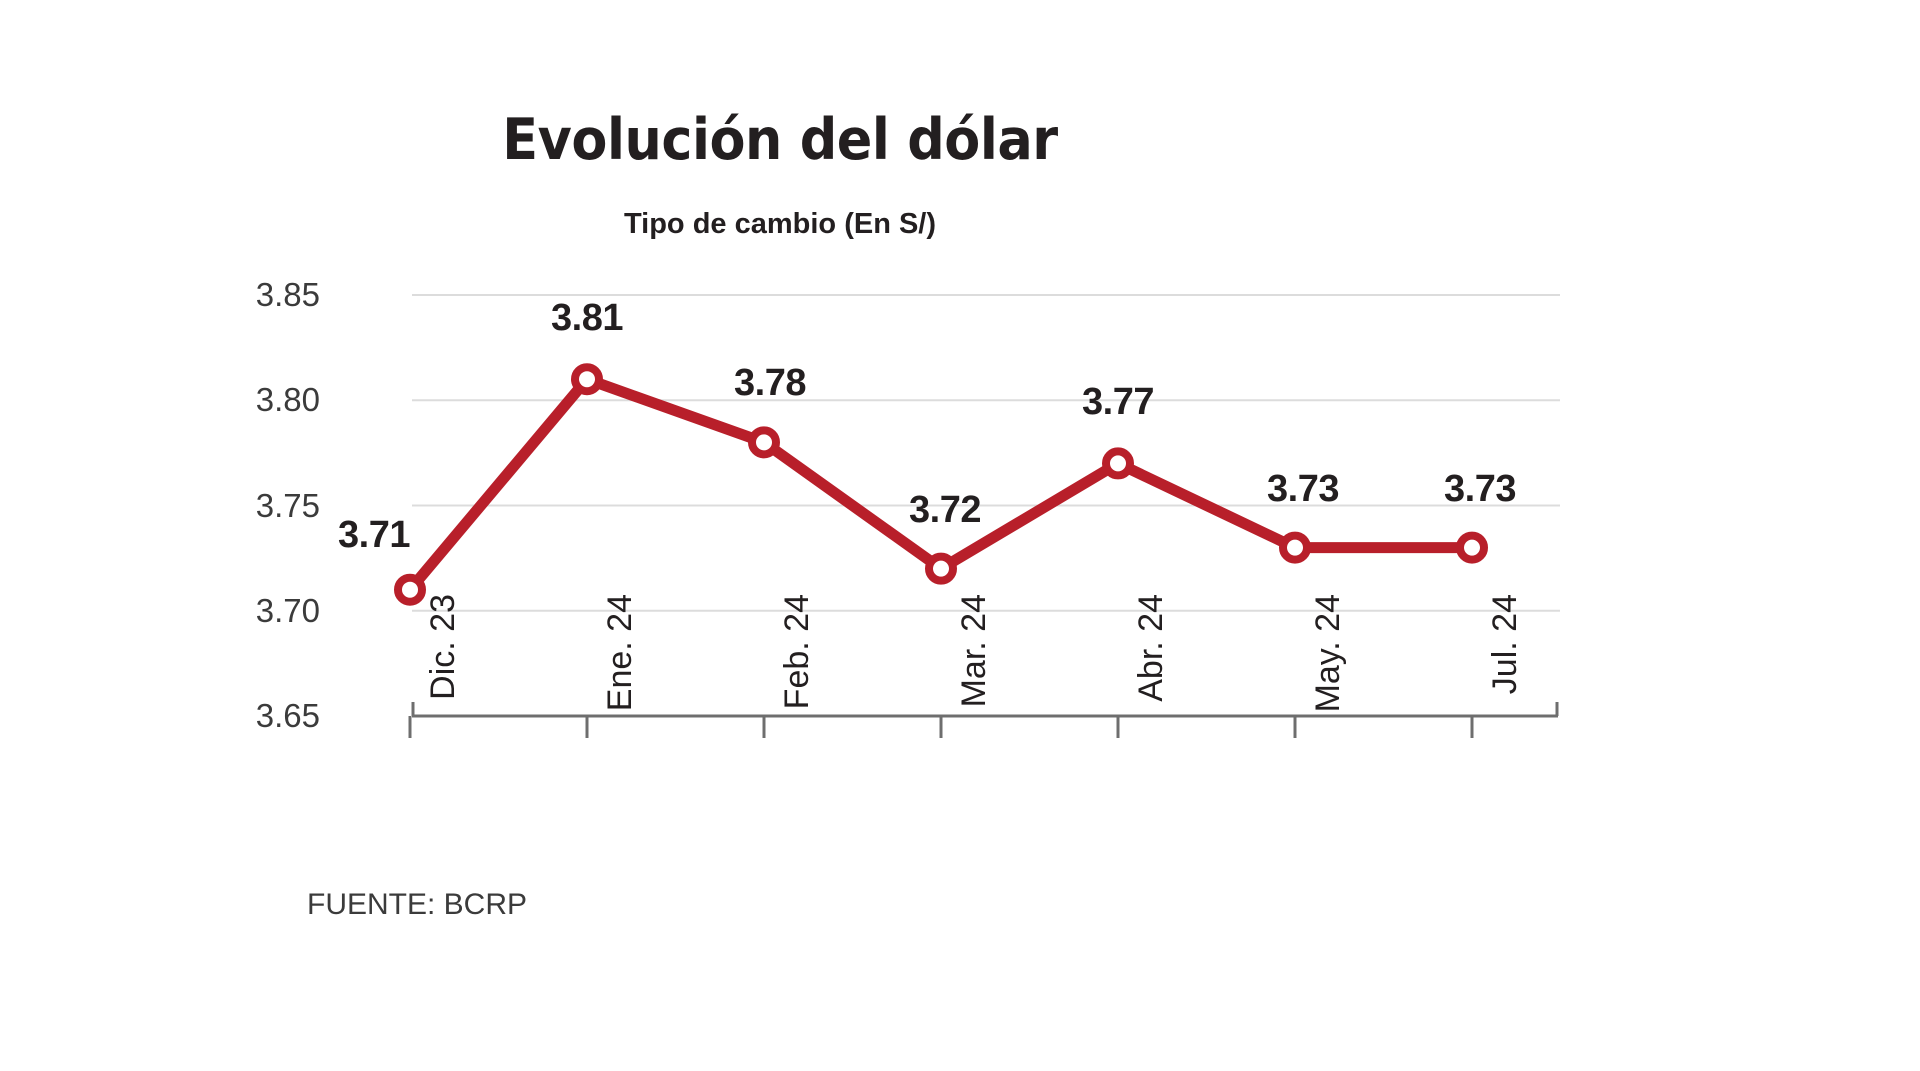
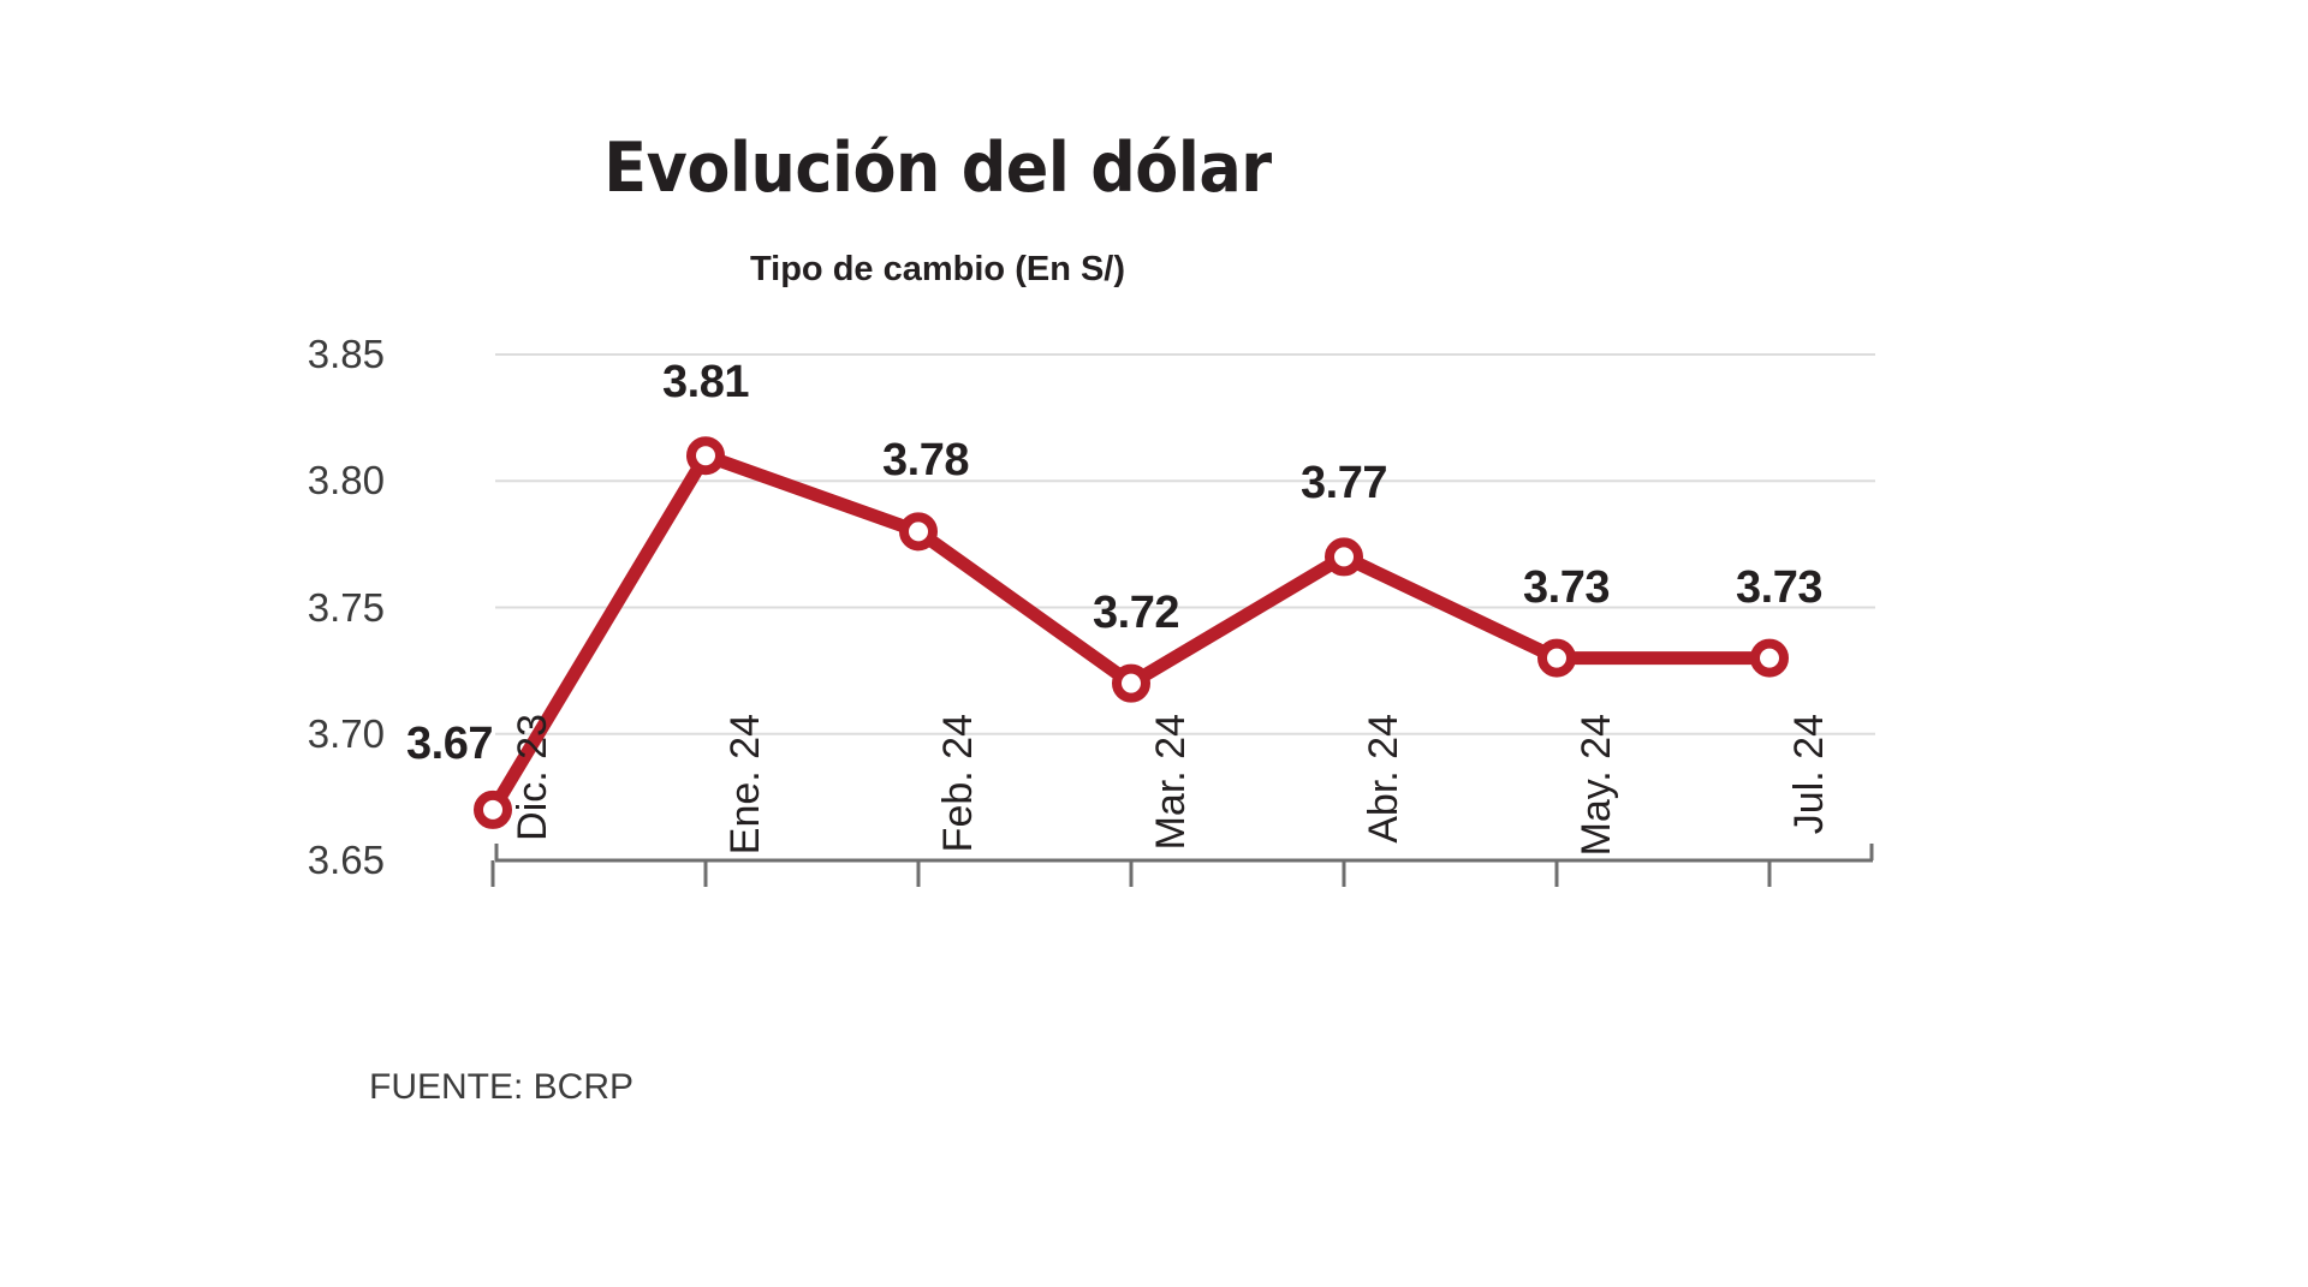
Dic. 23: 3.71 -> 3.67
